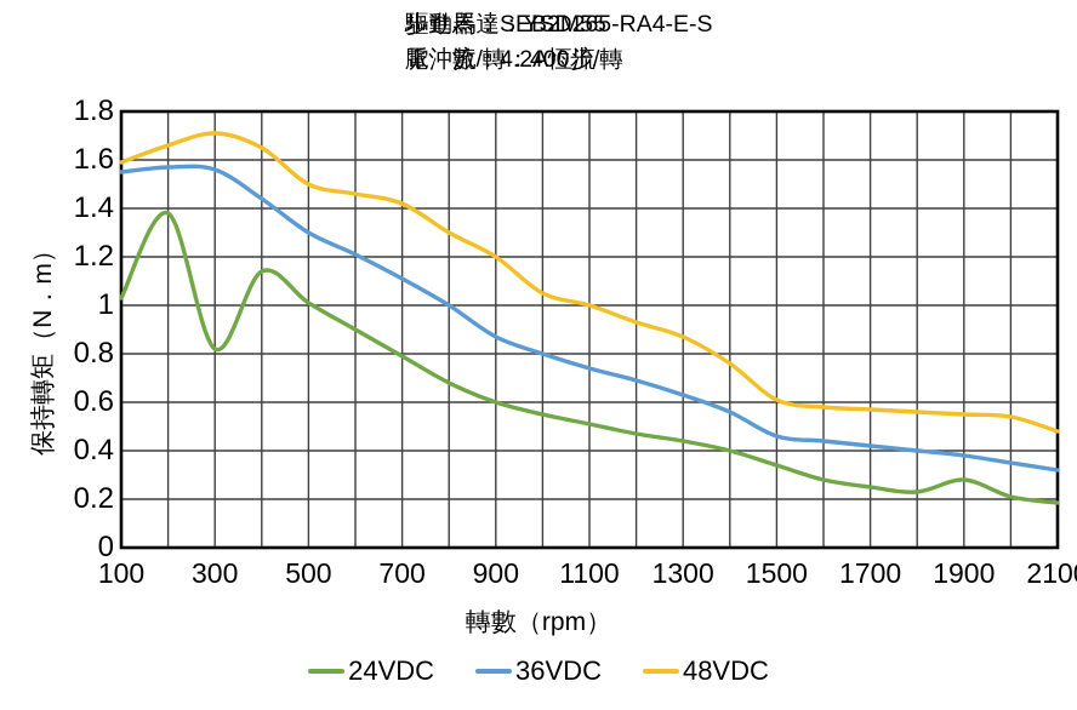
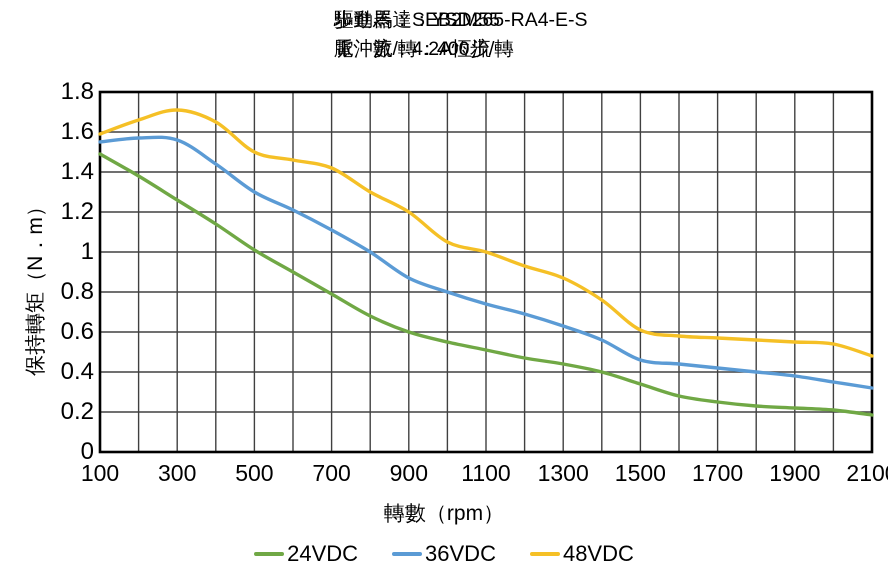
24VDC/100: 1.03 -> 1.49
24VDC/300: 0.82 -> 1.26
24VDC/1900: 0.28 -> 0.22
